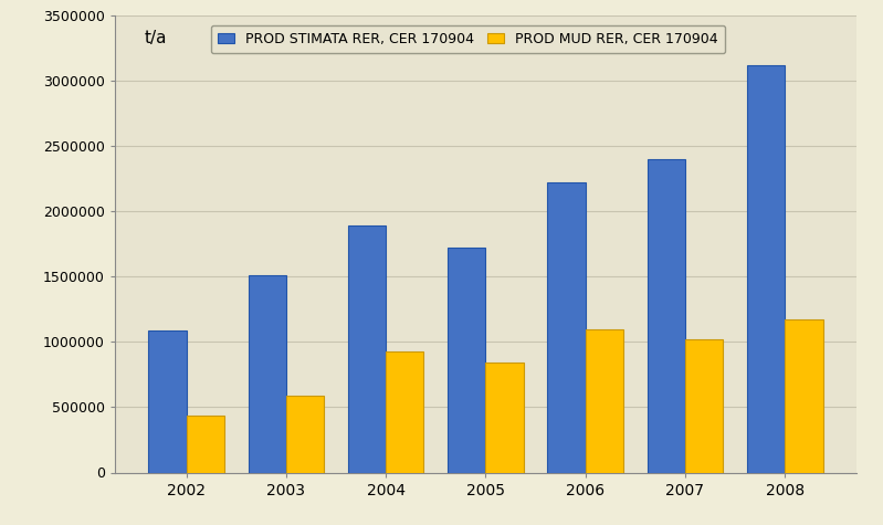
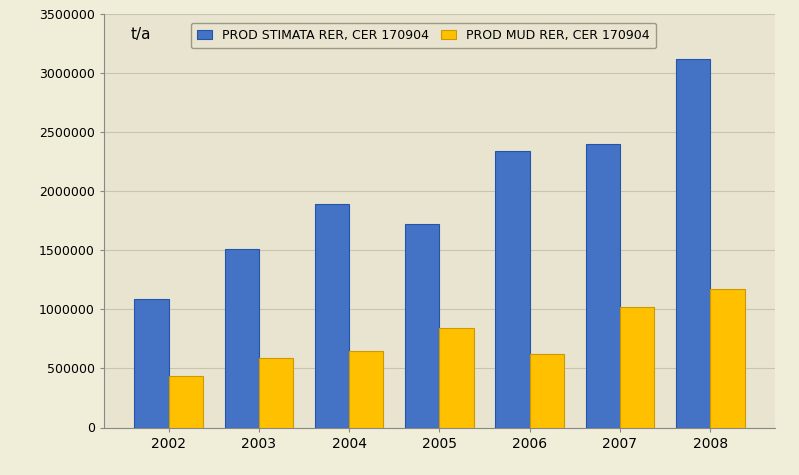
PROD MUD RER, CER 170904/2004: 930000 -> 650000
PROD STIMATA RER, CER 170904/2006: 2220000 -> 2340000
PROD MUD RER, CER 170904/2006: 1100000 -> 620000
